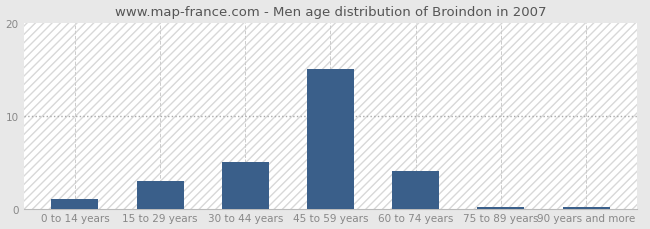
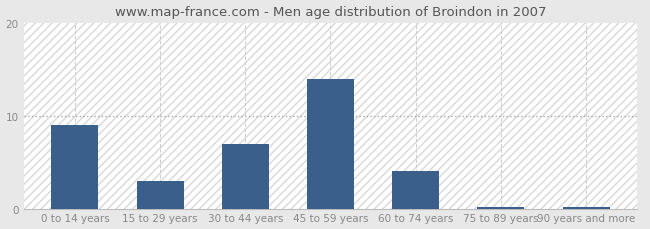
0 to 14 years: 1.0 -> 9.0
30 to 44 years: 5.0 -> 7.0
45 to 59 years: 15.0 -> 14.0
